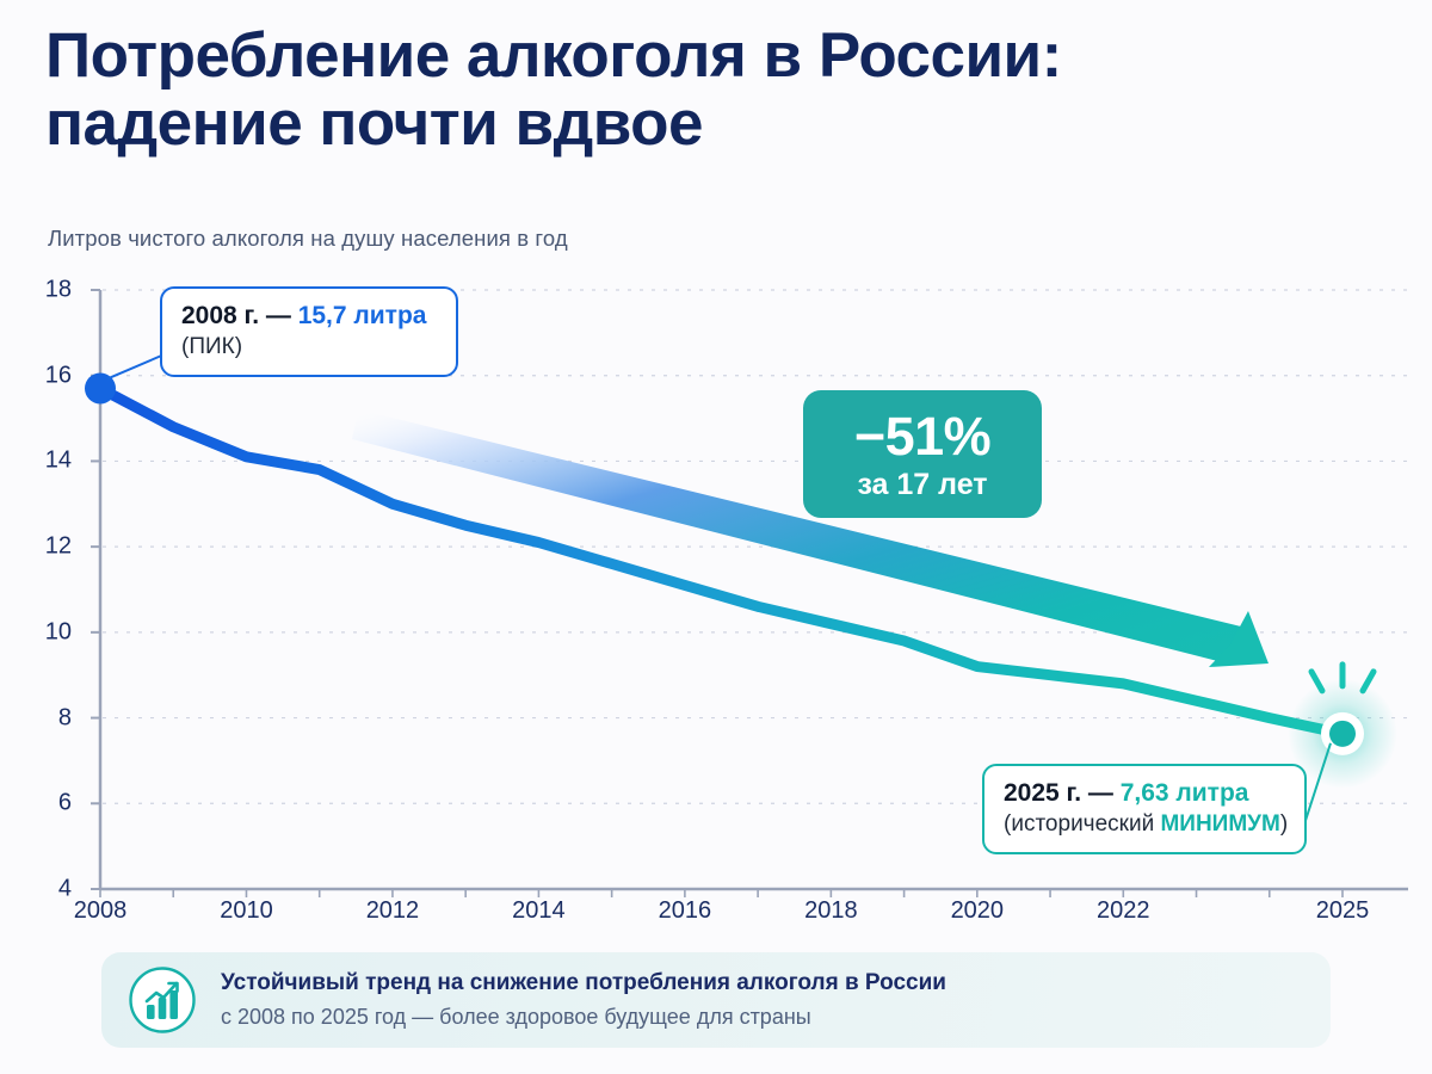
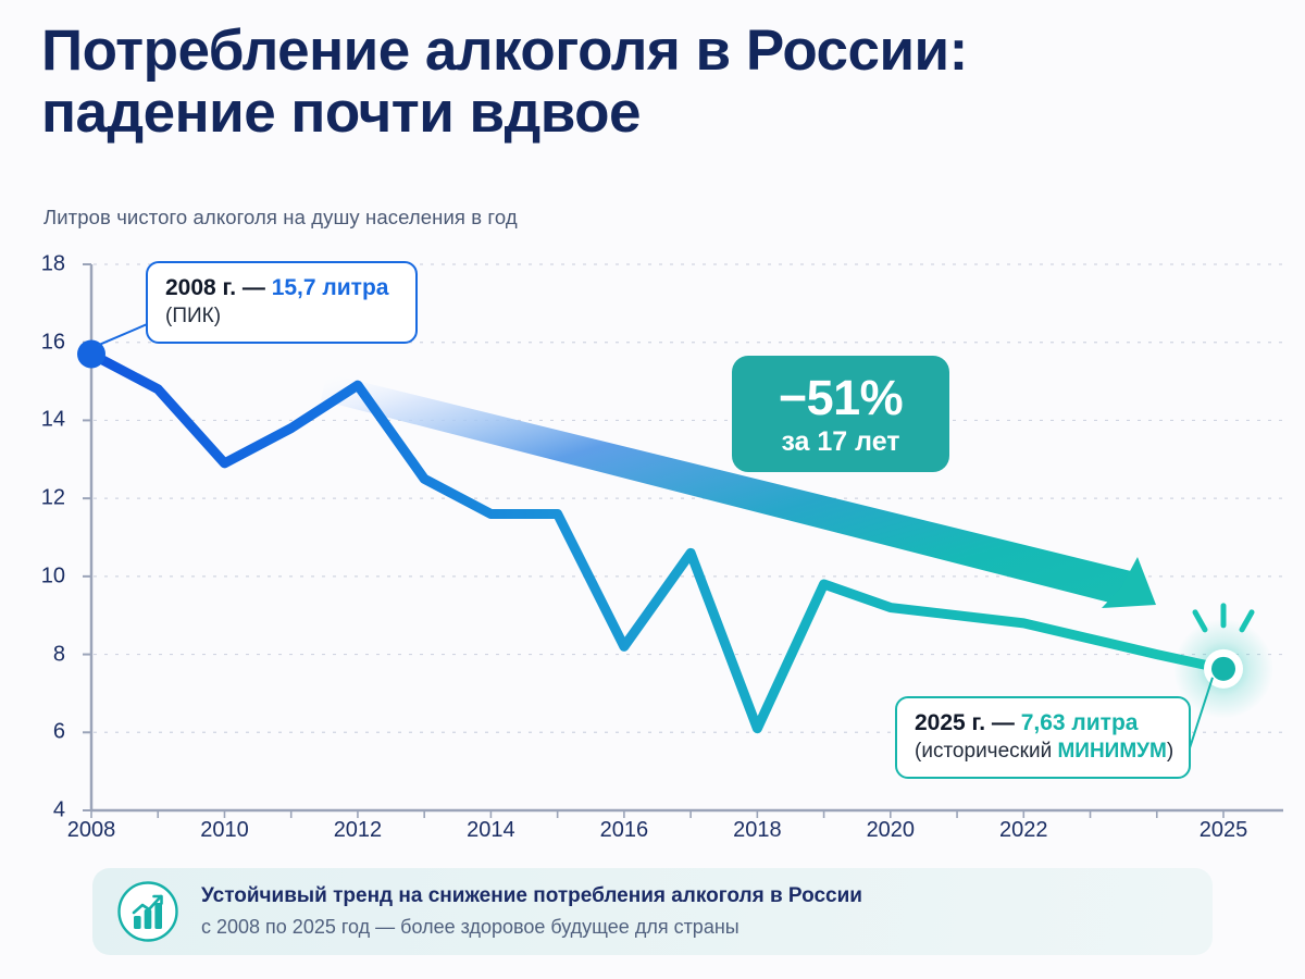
2010: 14.1 -> 12.9
2012: 13.0 -> 14.9
2014: 12.1 -> 11.6
2016: 11.1 -> 8.2
2018: 10.2 -> 6.1
